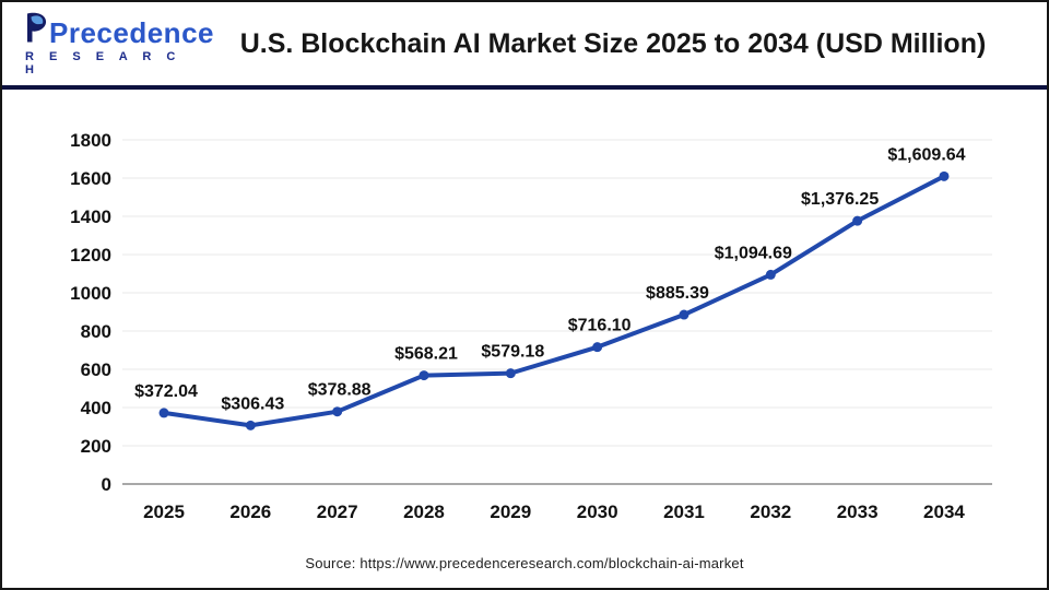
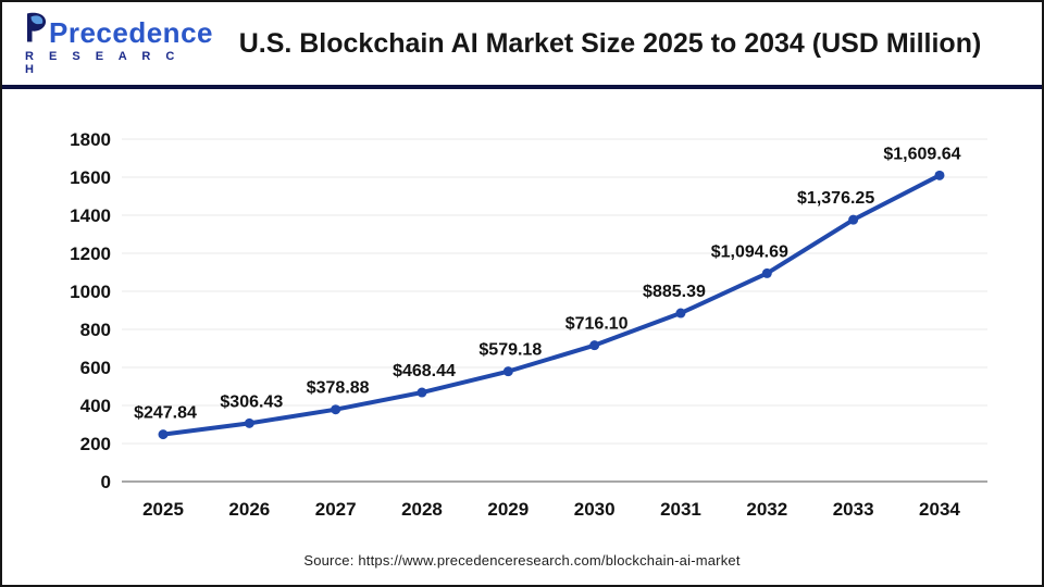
2025: $372.04 -> $247.84
2028: $568.21 -> $468.44
